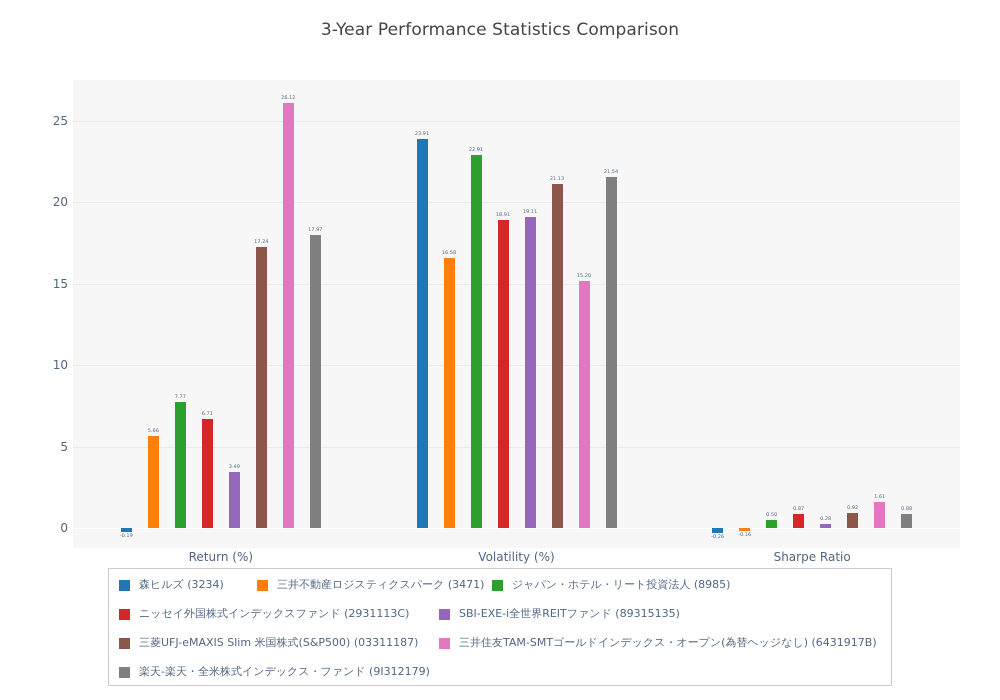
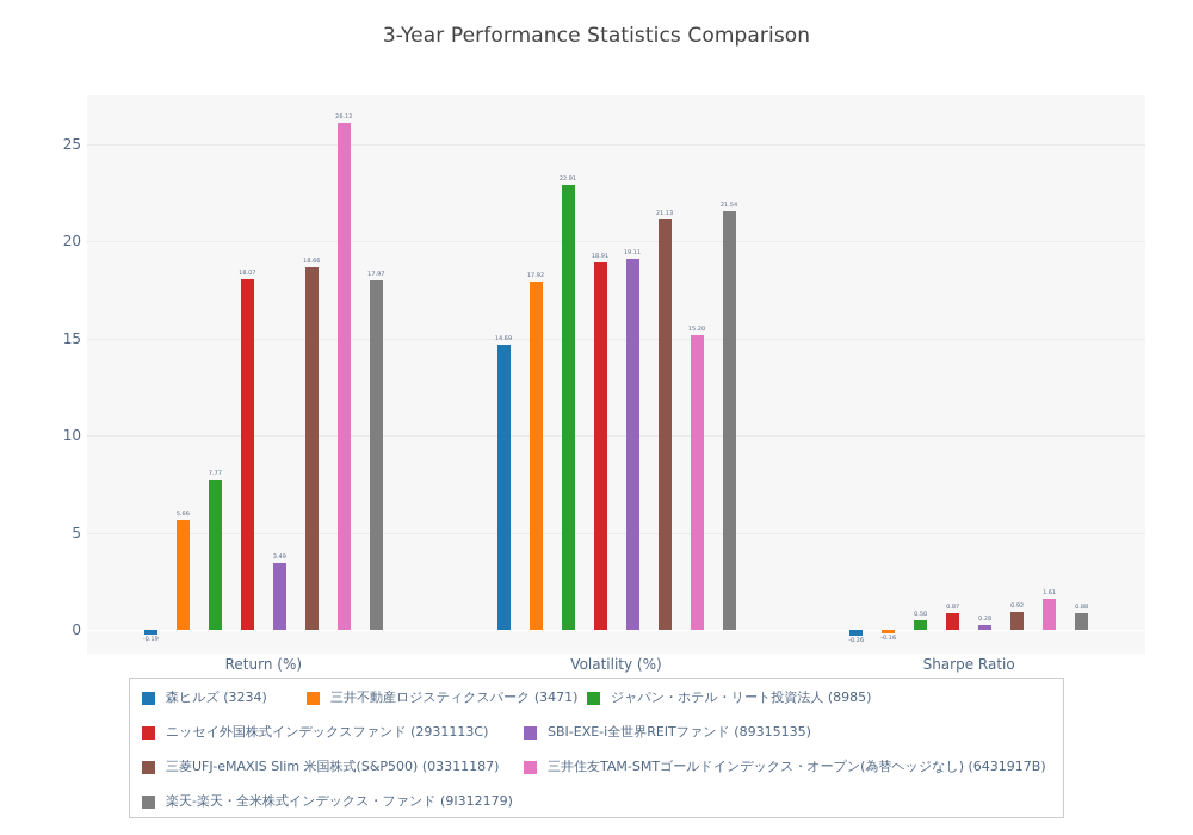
ニッセイ外国株式インデックスファンド (2931113C)/Return (%): 6.71 -> 18.07
三菱UFJ-eMAXIS Slim 米国株式(S&P500) (03311187)/Return (%): 17.24 -> 18.66
森ヒルズ (3234)/Volatility (%): 23.91 -> 14.69
三井不動産ロジスティクスパーク (3471)/Volatility (%): 16.58 -> 17.92
